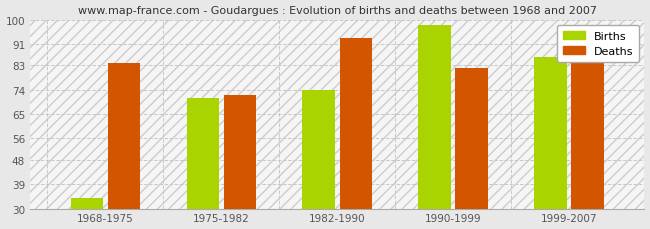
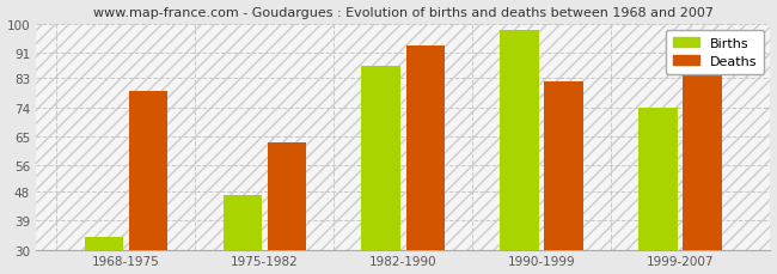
Deaths/1968-1975: 84 -> 79
Births/1975-1982: 71 -> 47
Deaths/1975-1982: 72 -> 63
Births/1982-1990: 74 -> 87
Births/1999-2007: 86 -> 74
